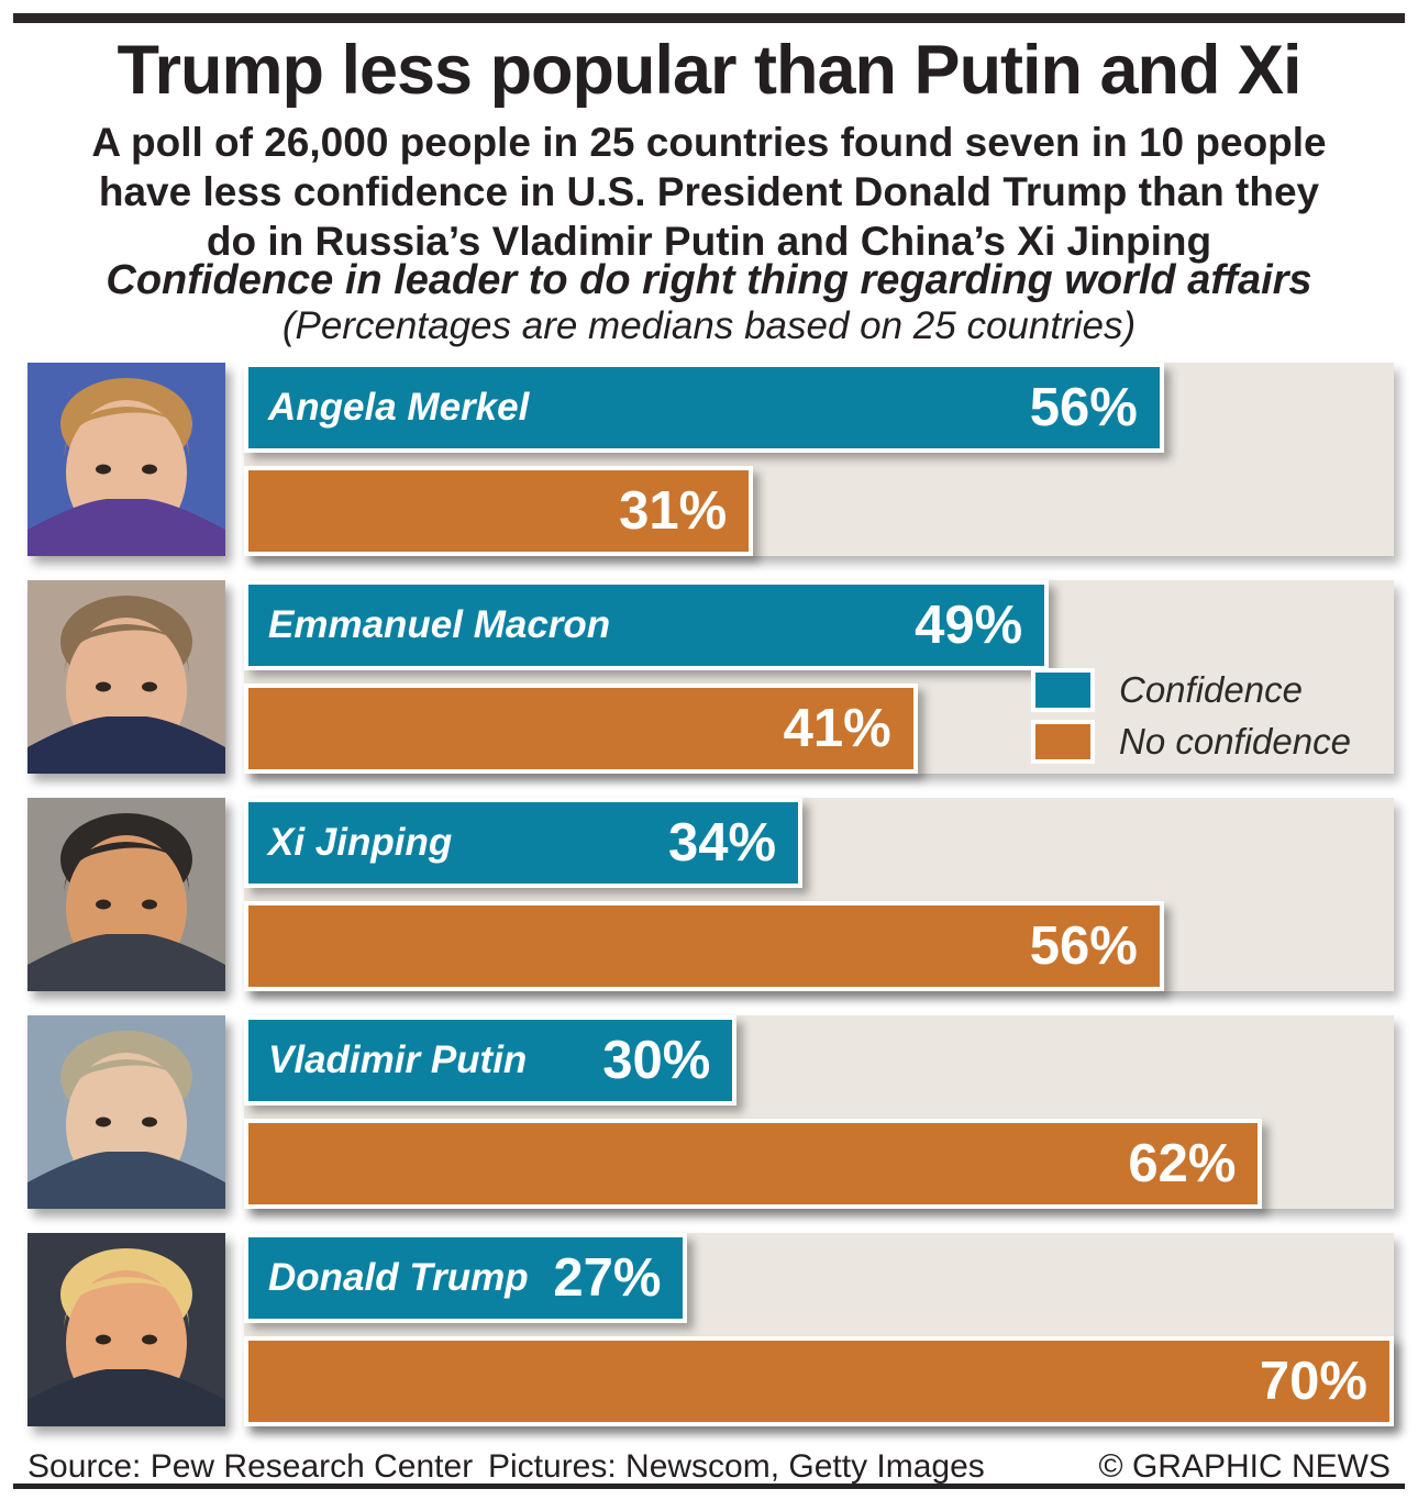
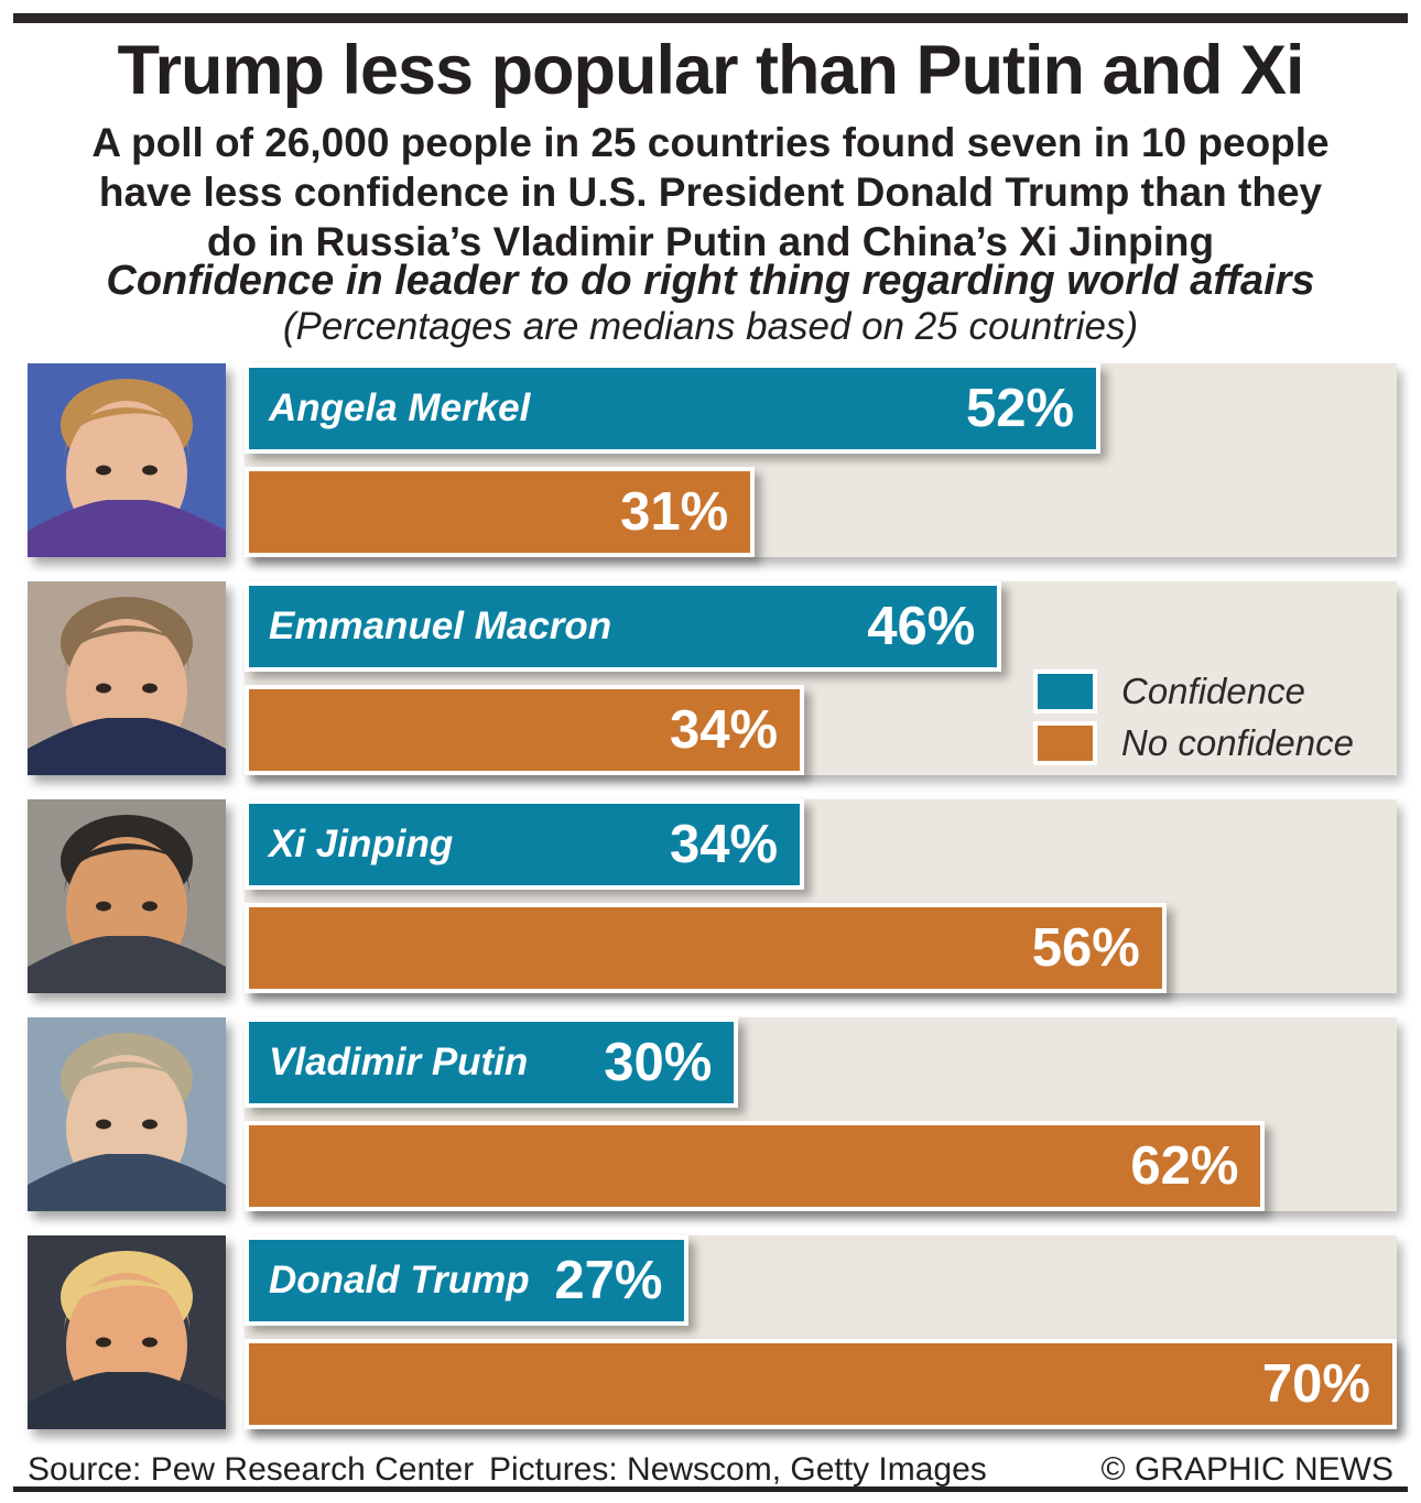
Confidence/Angela Merkel: 56% -> 52%
Confidence/Emmanuel Macron: 49% -> 46%
No confidence/Emmanuel Macron: 41% -> 34%
